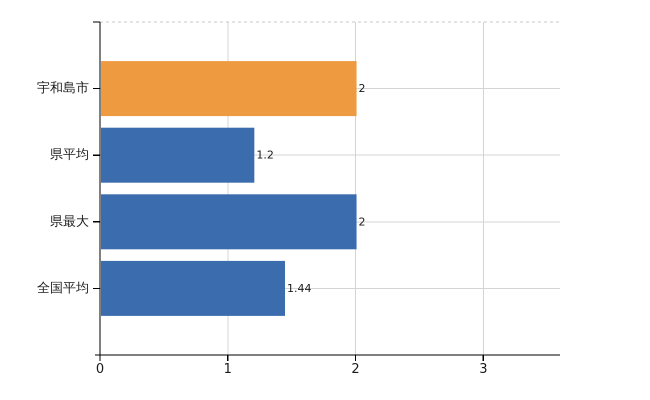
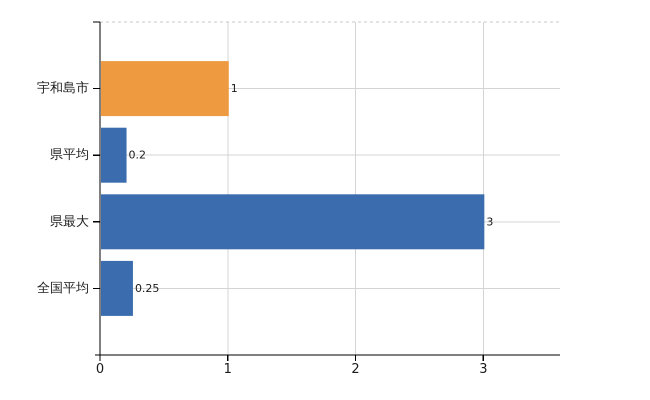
宇和島市: 2 -> 1
県平均: 1.2 -> 0.2
県最大: 2 -> 3
全国平均: 1.44 -> 0.25
